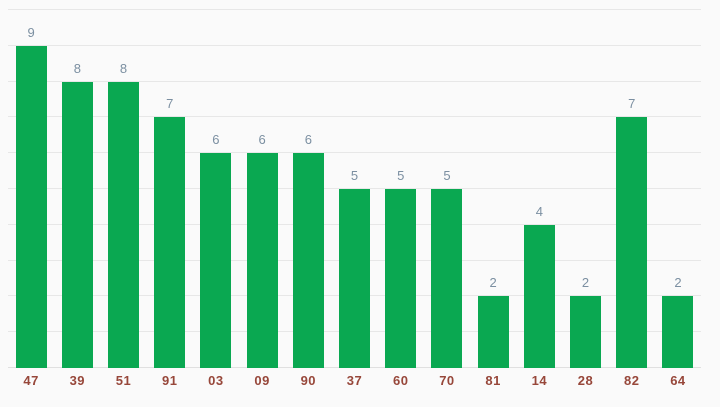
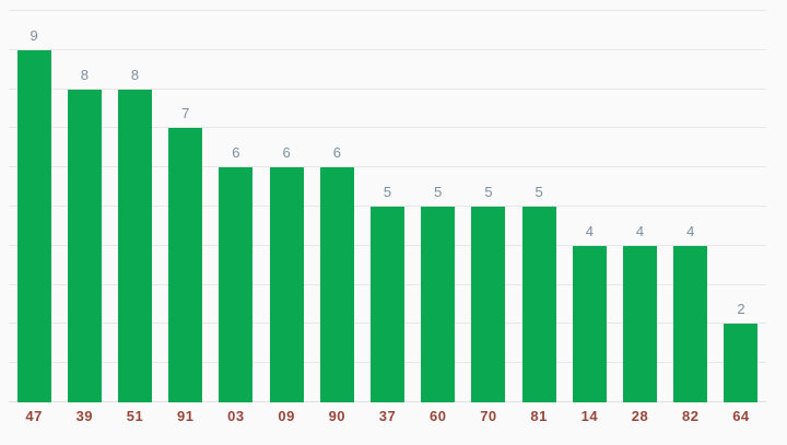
81: 2 -> 5
28: 2 -> 4
82: 7 -> 4
